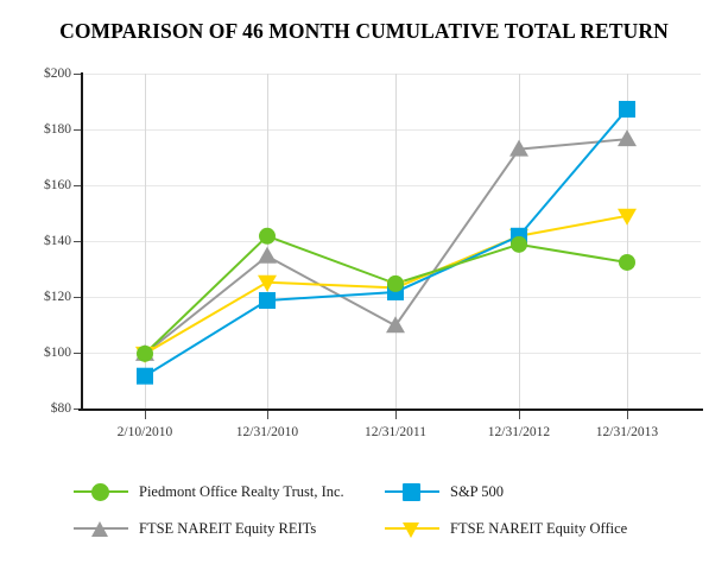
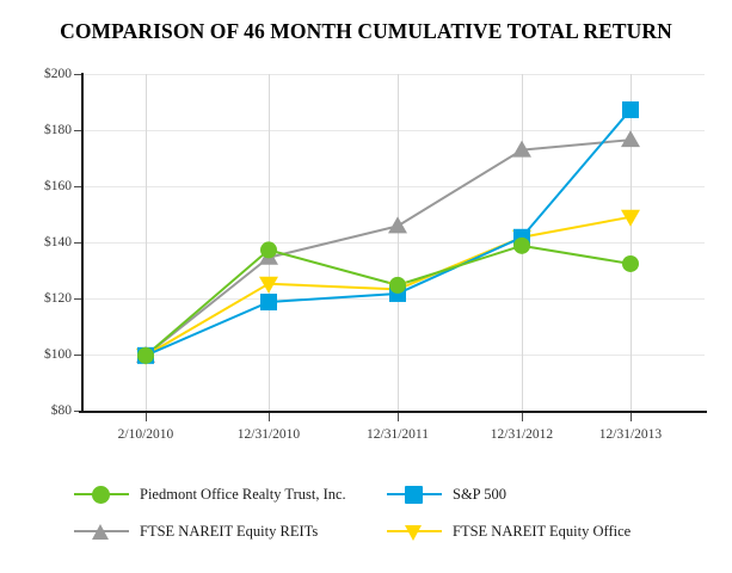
S&P 500/2/10/2010: $92 -> $100
Piedmont Office Realty Trust, Inc./12/31/2010: $142 -> $138
FTSE NAREIT Equity REITs/12/31/2011: $110 -> $146
